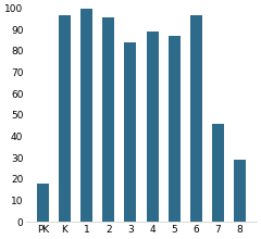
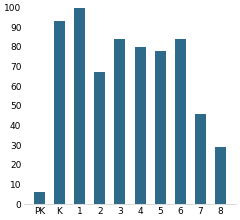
PK: 18 -> 6
K: 97 -> 93
2: 96 -> 67
4: 89 -> 80
5: 87 -> 78
6: 97 -> 84
